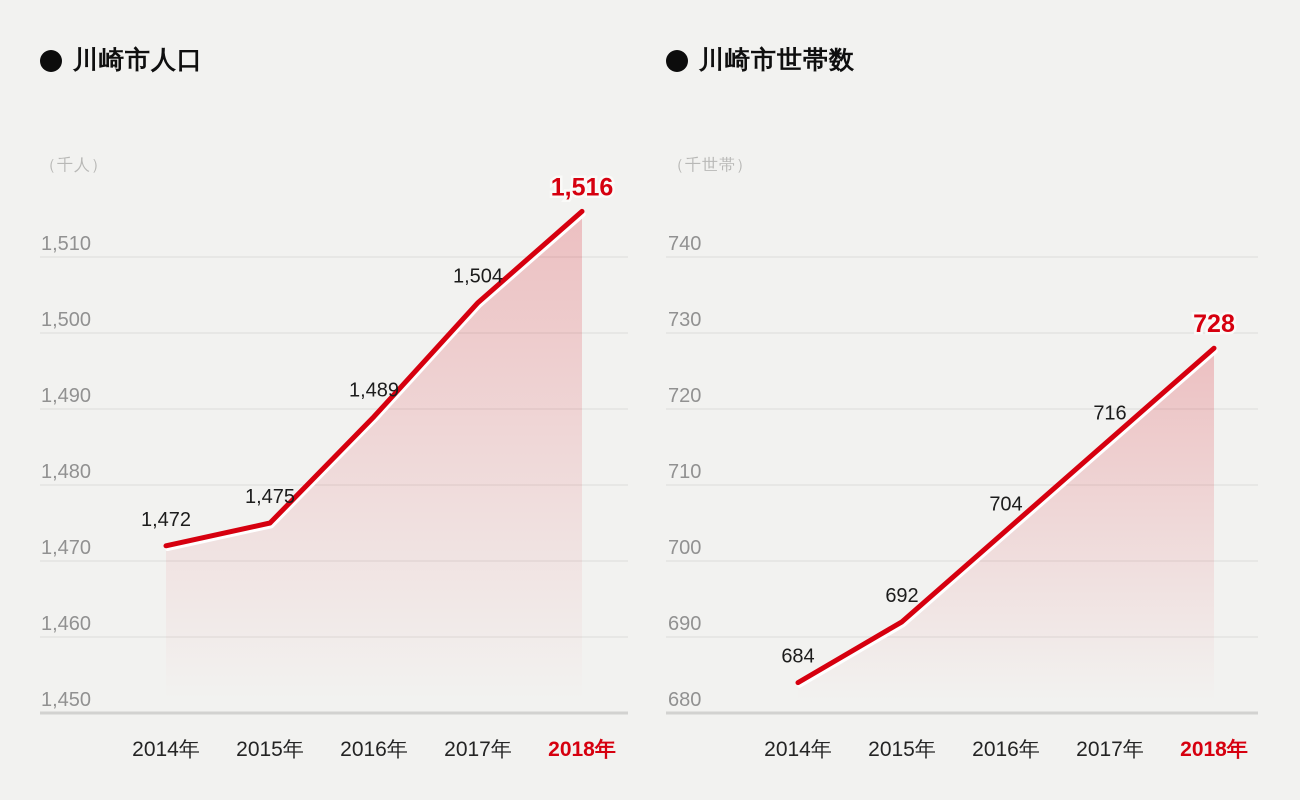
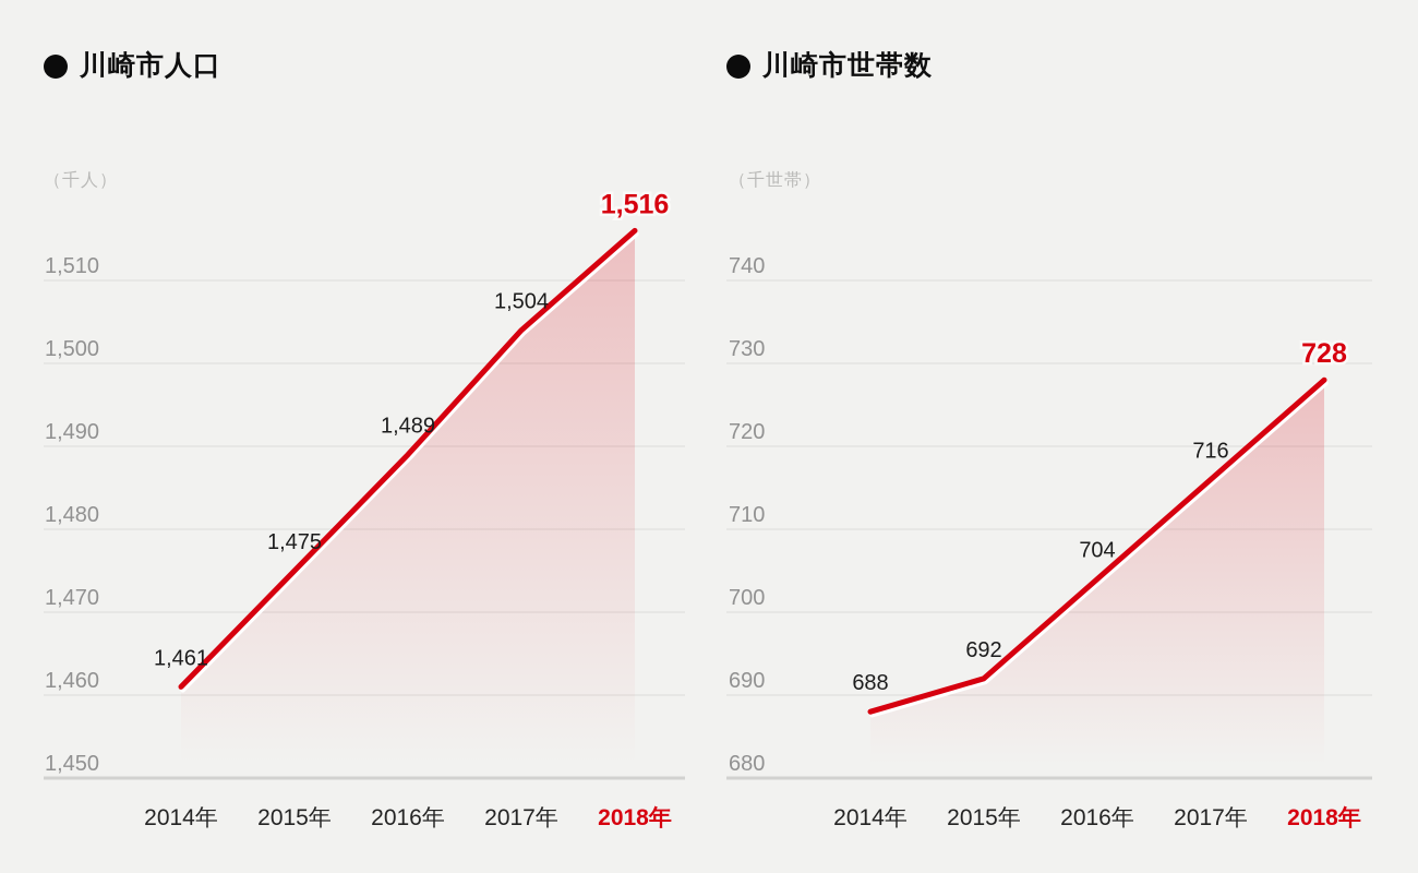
川崎市人口/2014年: 1,472 -> 1,461
川崎市世帯数/2014年: 684 -> 688
